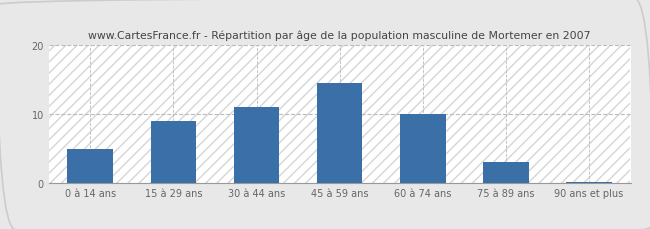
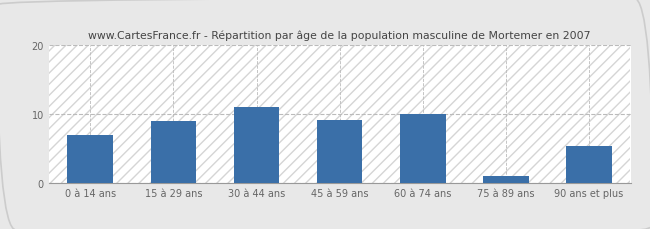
0 à 14 ans: 5.0 -> 7.0
45 à 59 ans: 14.5 -> 9.2
75 à 89 ans: 3.0 -> 1.0
90 ans et plus: 0.2 -> 5.4
